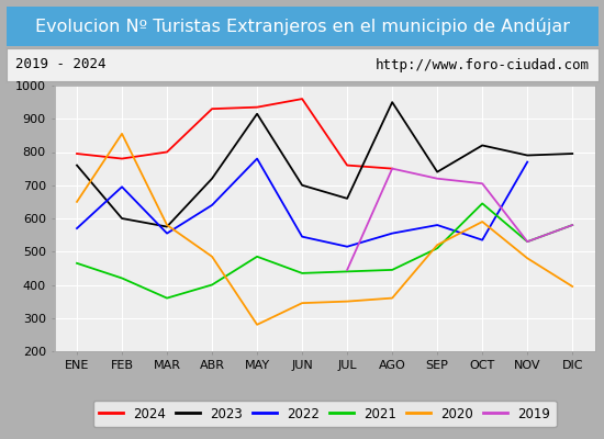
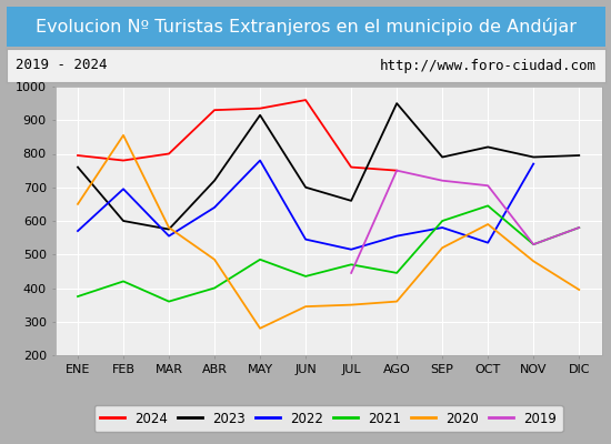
2021/ENE: 465 -> 375
2021/JUL: 440 -> 470
2023/SEP: 740 -> 790
2021/SEP: 510 -> 600
